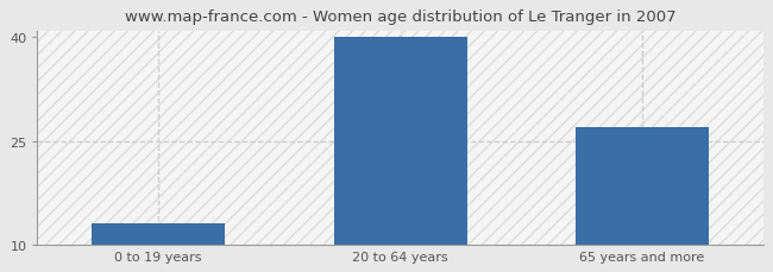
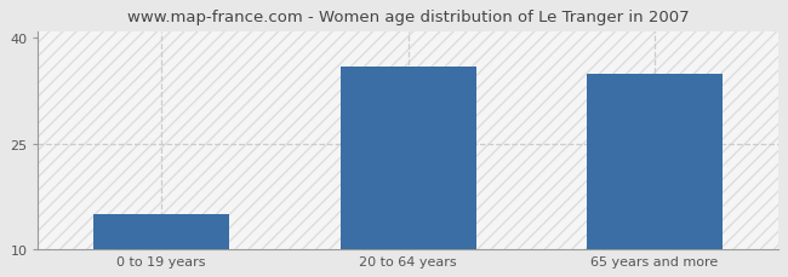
0 to 19 years: 13 -> 15
20 to 64 years: 40 -> 36
65 years and more: 27 -> 35
